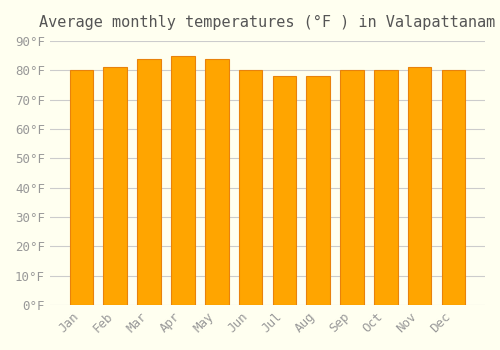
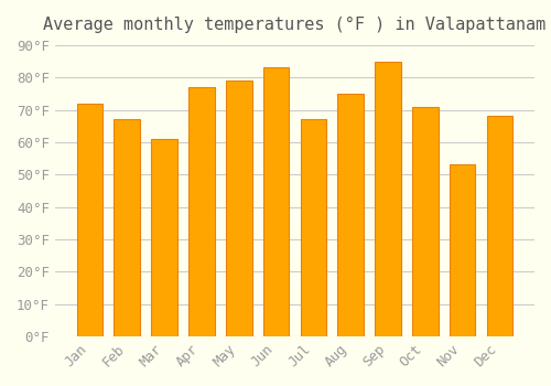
Jan: 80°F -> 72°F
Feb: 81°F -> 67°F
Mar: 84°F -> 61°F
Apr: 85°F -> 77°F
May: 84°F -> 79°F
Jun: 80°F -> 83°F
Jul: 78°F -> 67°F
Aug: 78°F -> 75°F
Sep: 80°F -> 85°F
Oct: 80°F -> 71°F
Nov: 81°F -> 53°F
Dec: 80°F -> 68°F
